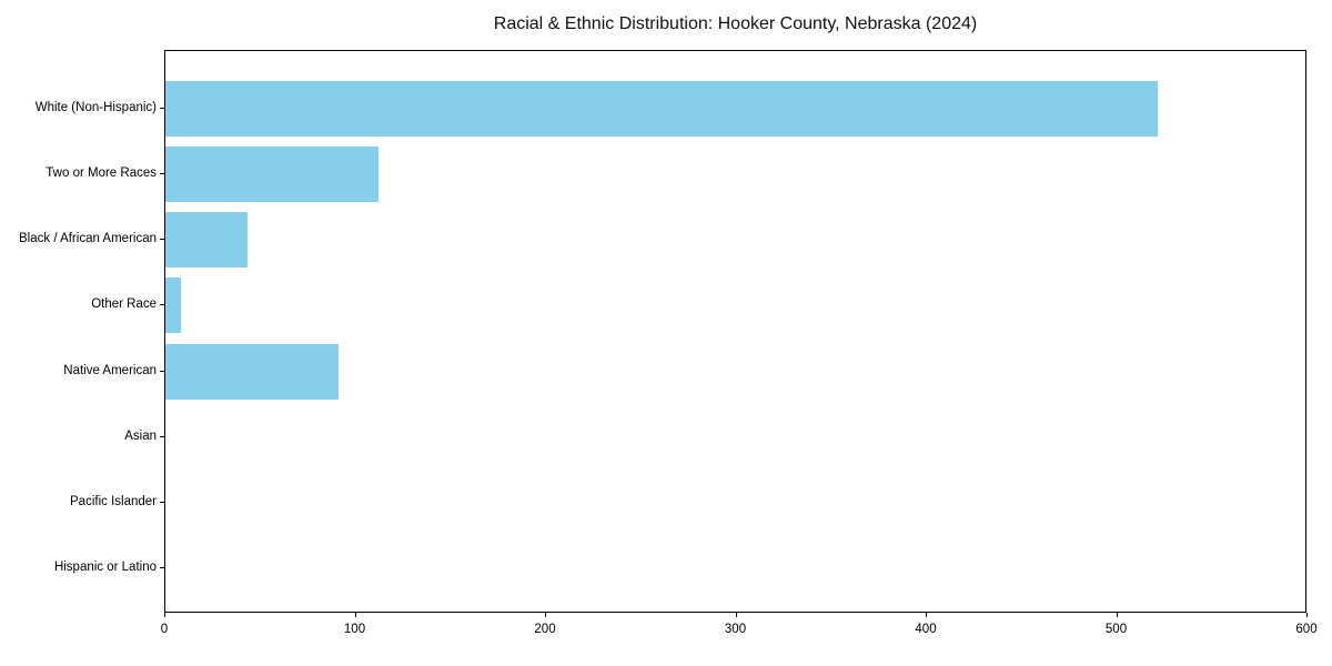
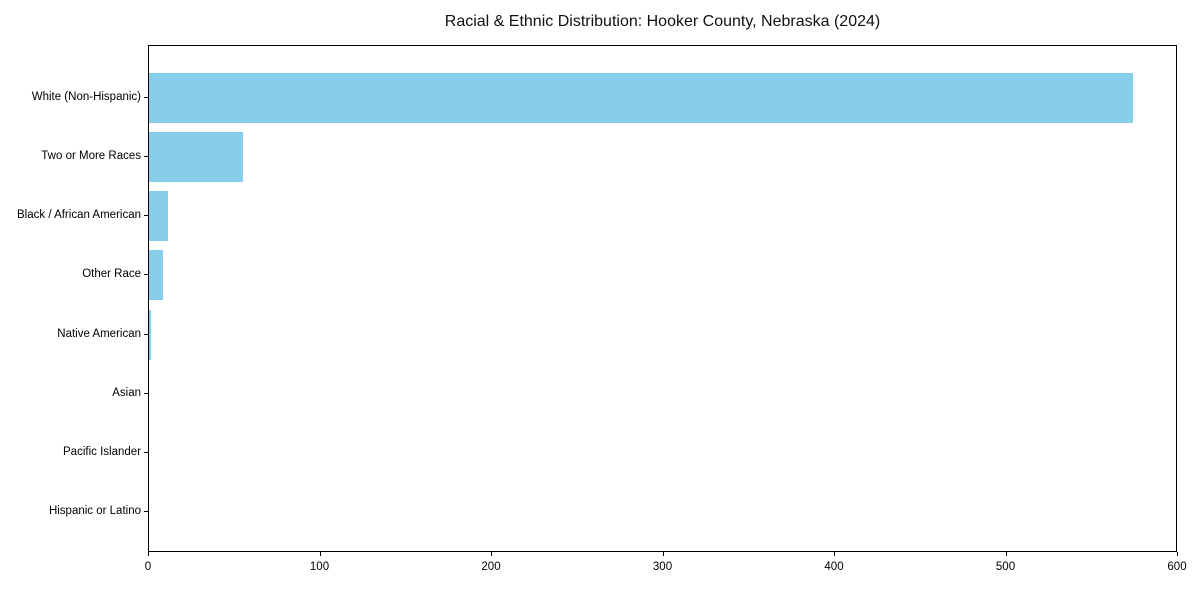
White (Non-Hispanic): 521 -> 574
Two or More Races: 112 -> 55
Black / African American: 43 -> 11
Native American: 91 -> 1
